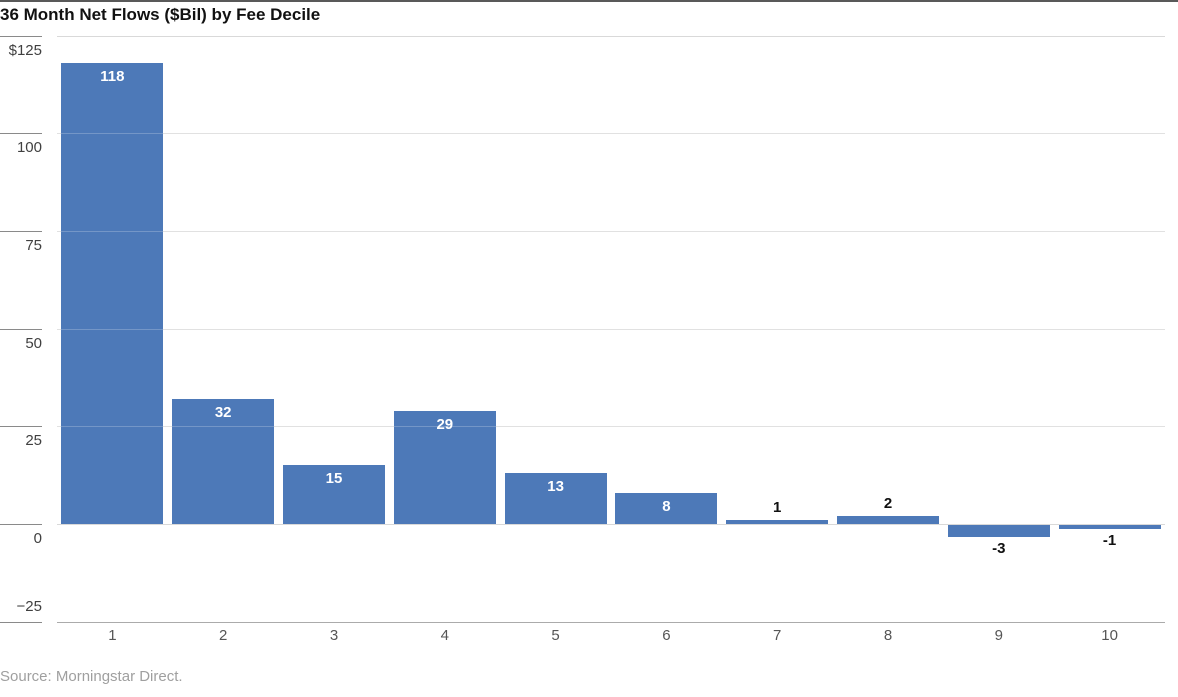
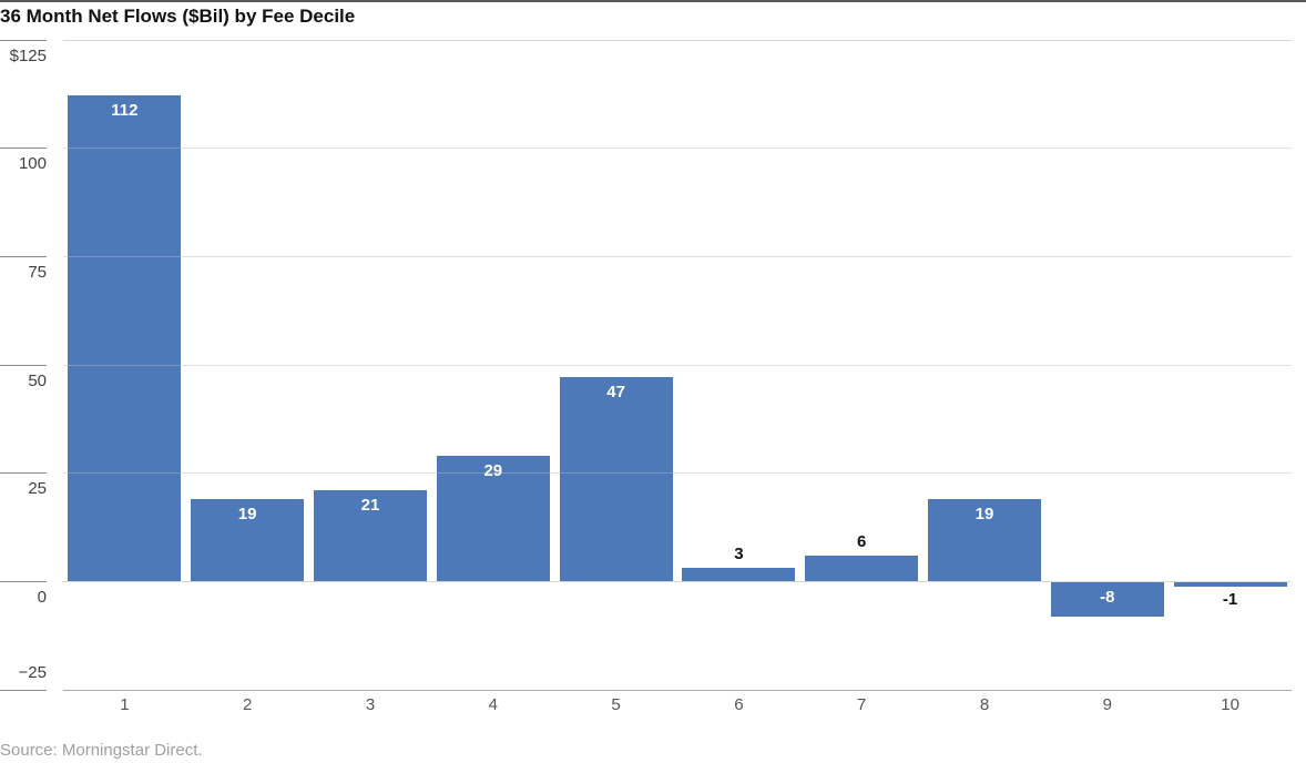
1: 118 -> 112
2: 32 -> 19
3: 15 -> 21
5: 13 -> 47
6: 8 -> 3
7: 1 -> 6
8: 2 -> 19
9: -3 -> -8
